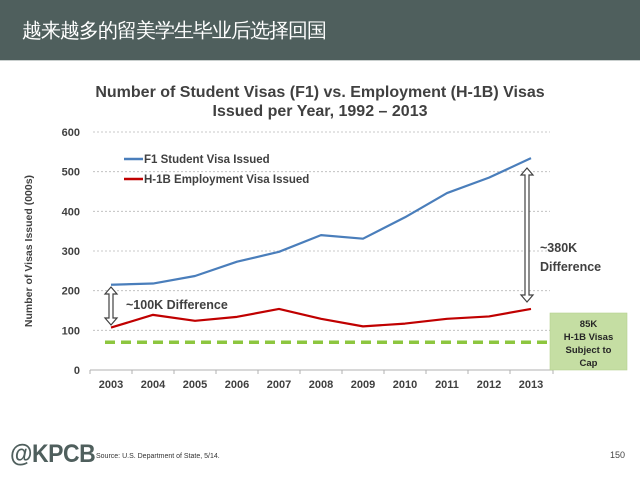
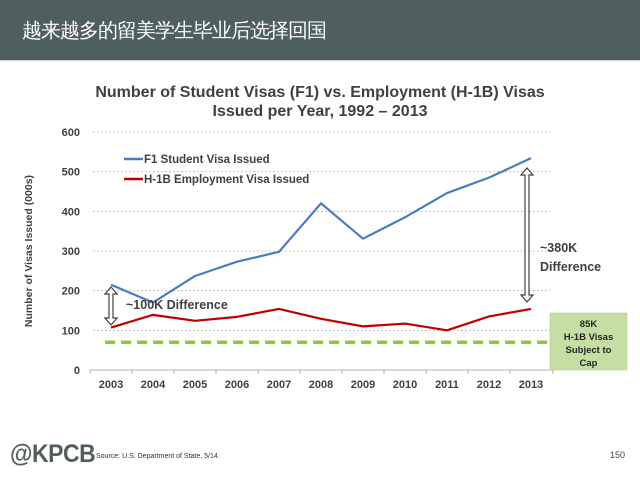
F1 Student Visa Issued/2004: 220 -> 170
F1 Student Visa Issued/2008: 340 -> 420
H-1B Employment Visa Issued/2011: 130 -> 100
